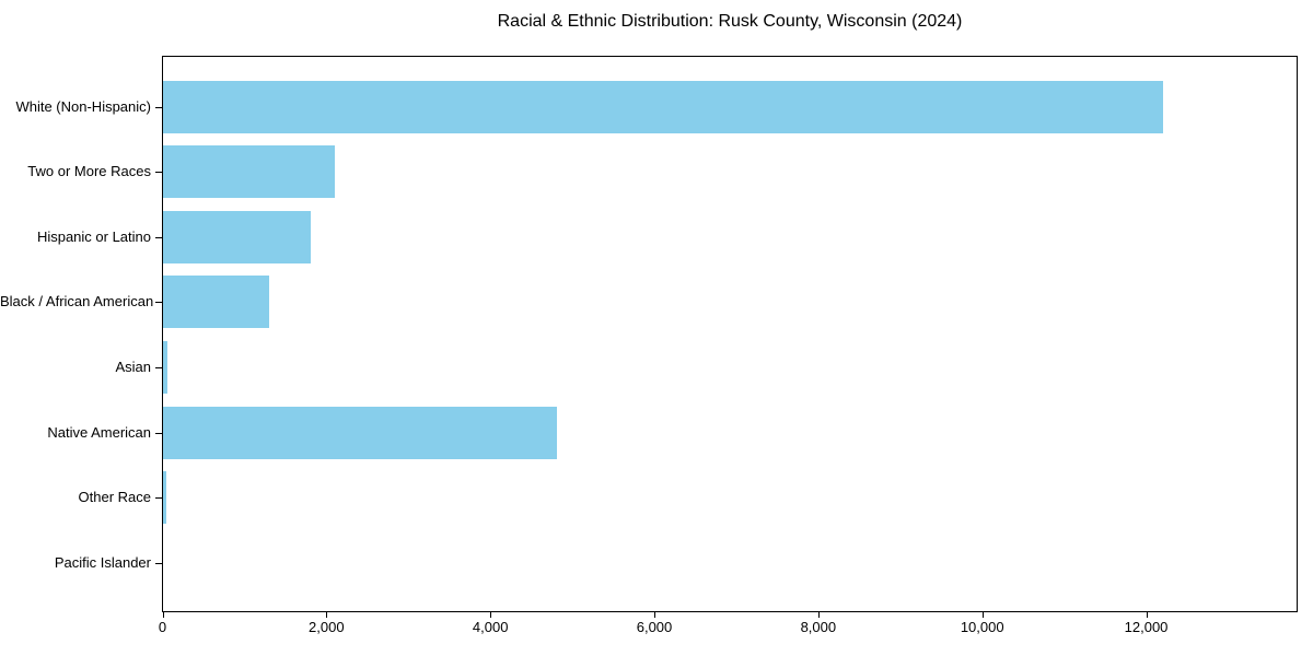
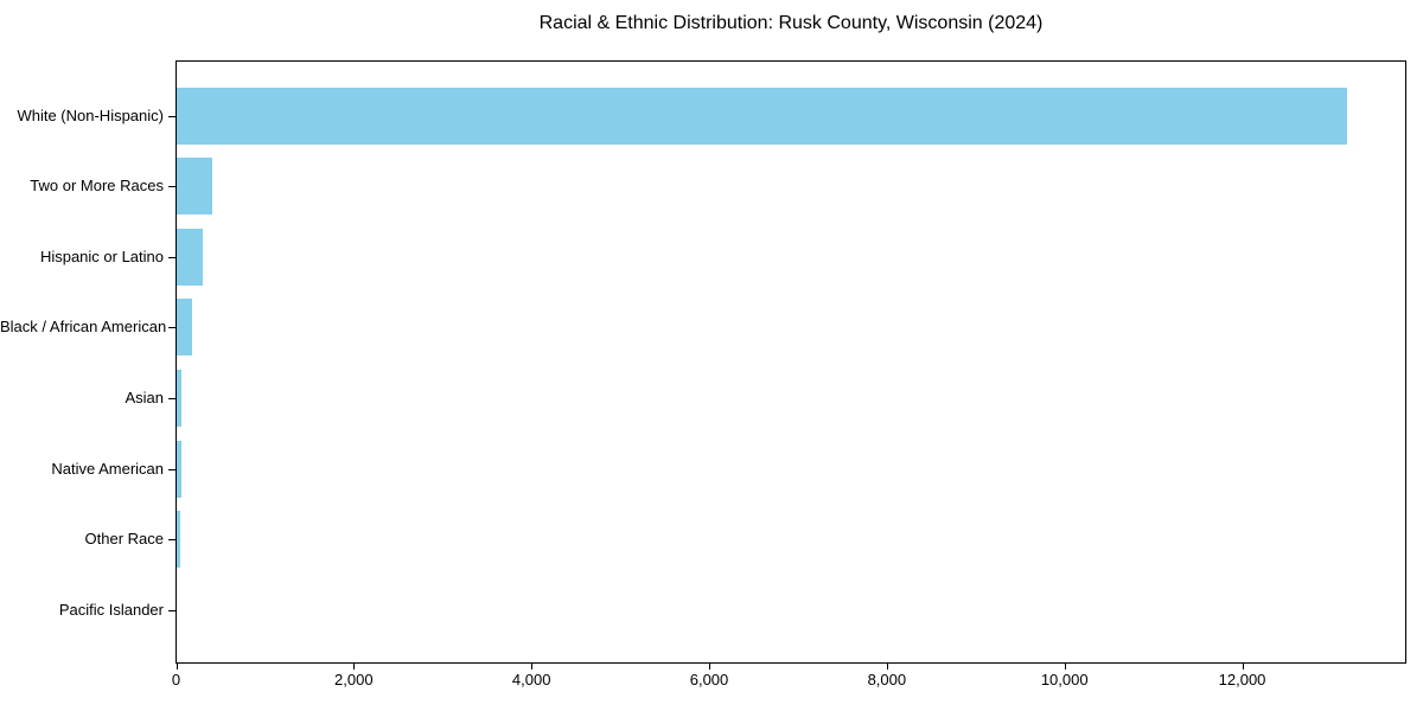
White (Non-Hispanic): 12200 -> 13200
Two or More Races: 2100 -> 400
Hispanic or Latino: 1800 -> 300
Black / African American: 1300 -> 200
Native American: 4800 -> 100
